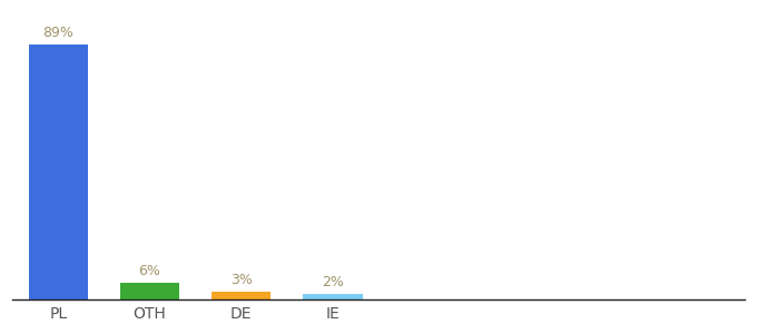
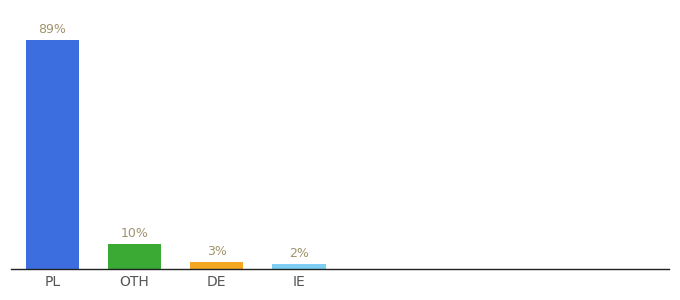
OTH: 6% -> 10%
